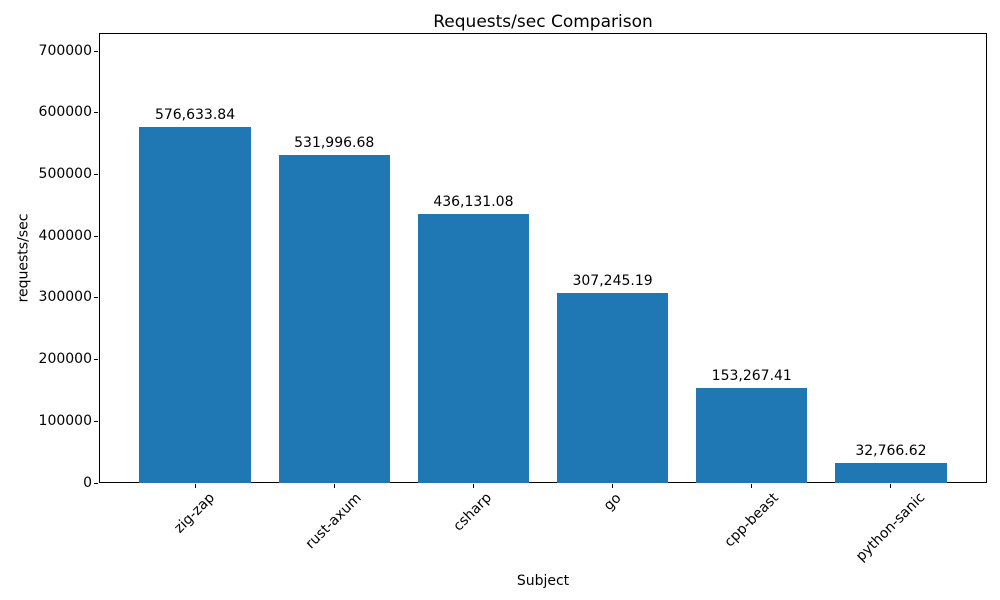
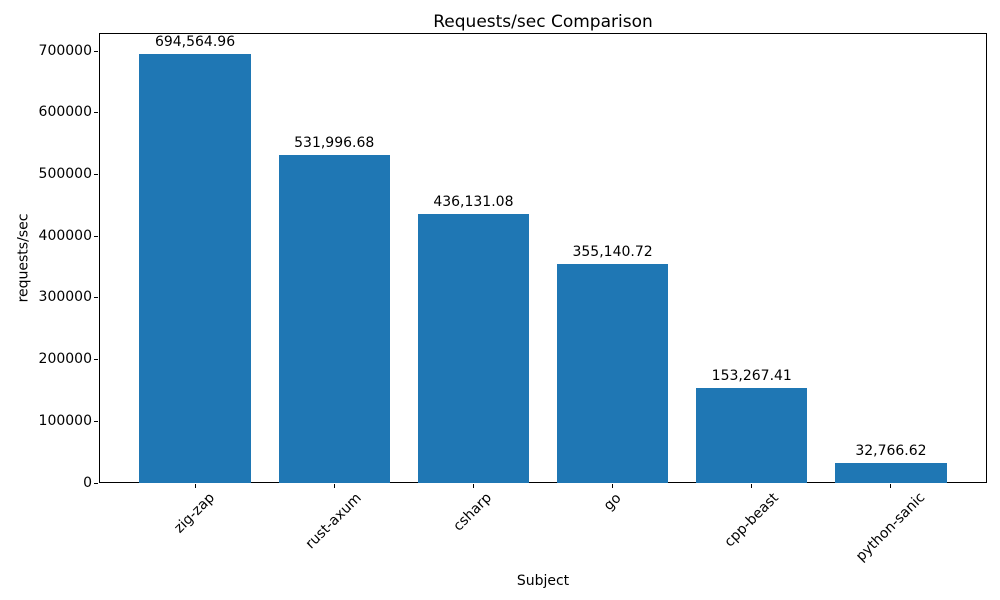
zig-zap: 576,633.84 -> 694,564.96
go: 307,245.19 -> 355,140.72
